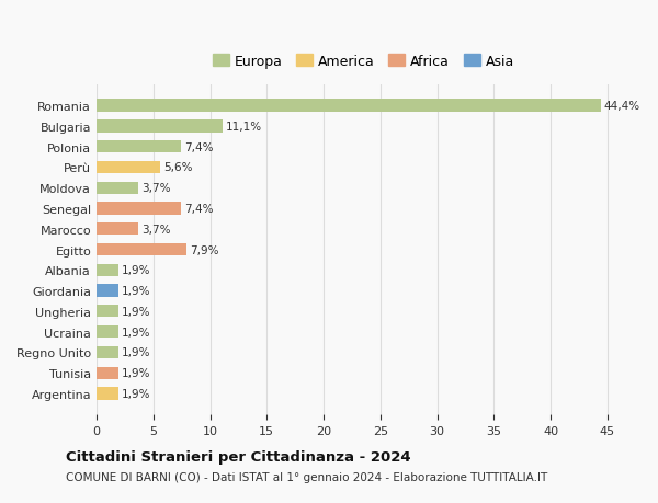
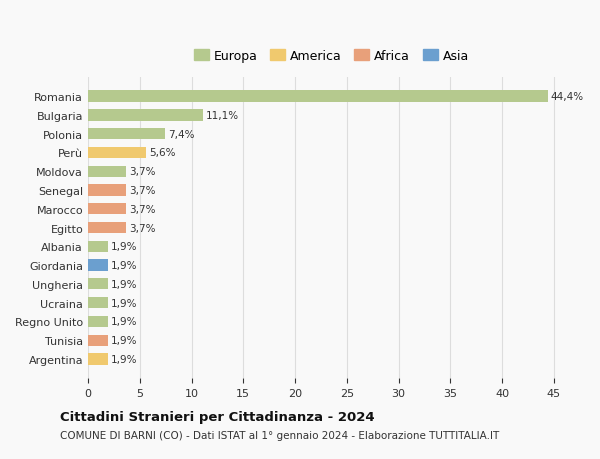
Senegal: 7,4% -> 3,7%
Egitto: 7,9% -> 3,7%
